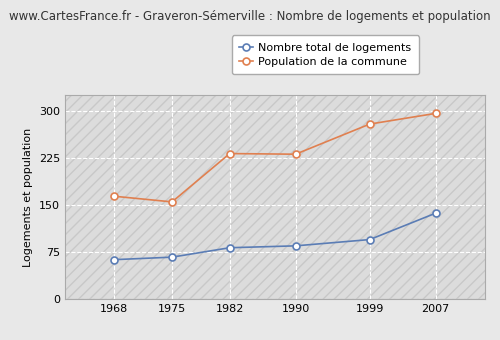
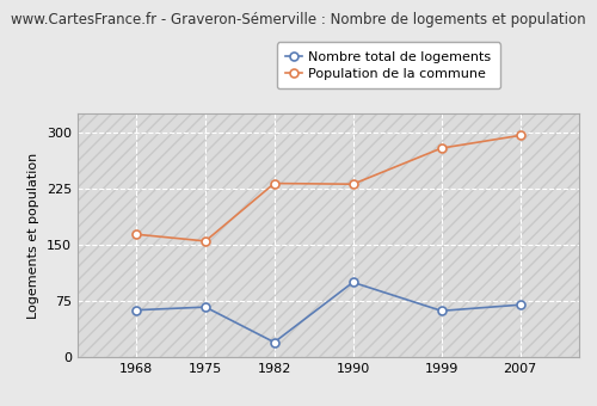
Nombre total de logements/1982: 82 -> 20
Nombre total de logements/1990: 85 -> 100
Nombre total de logements/1999: 95 -> 62
Nombre total de logements/2007: 137 -> 70
